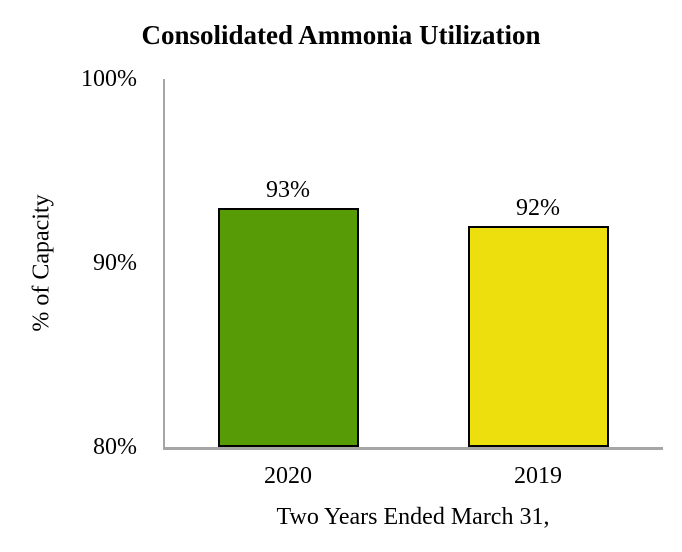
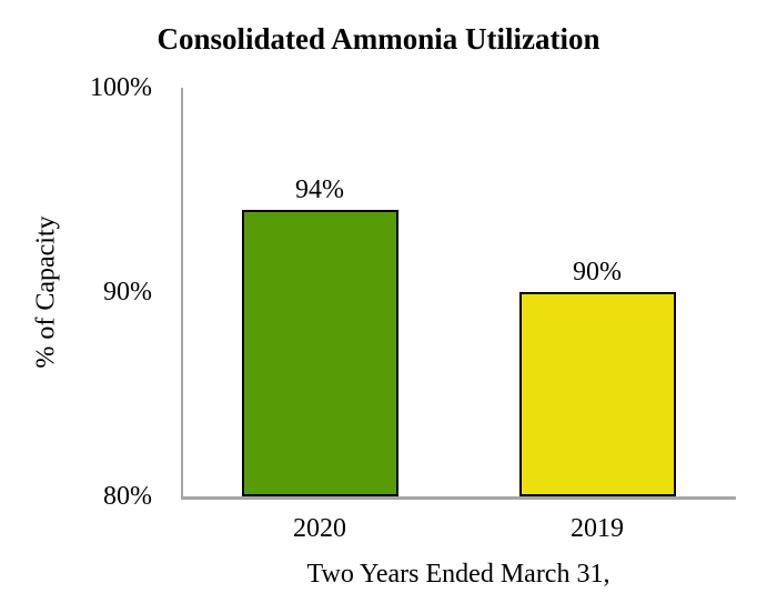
2020: 93% -> 94%
2019: 92% -> 90%
